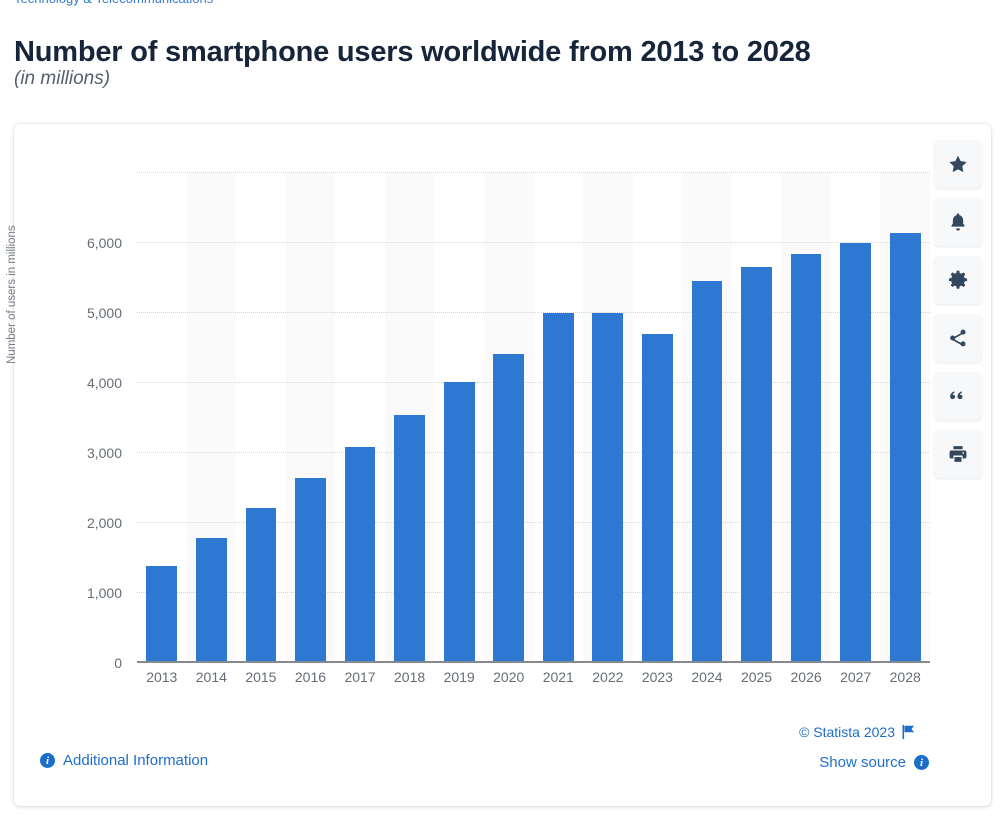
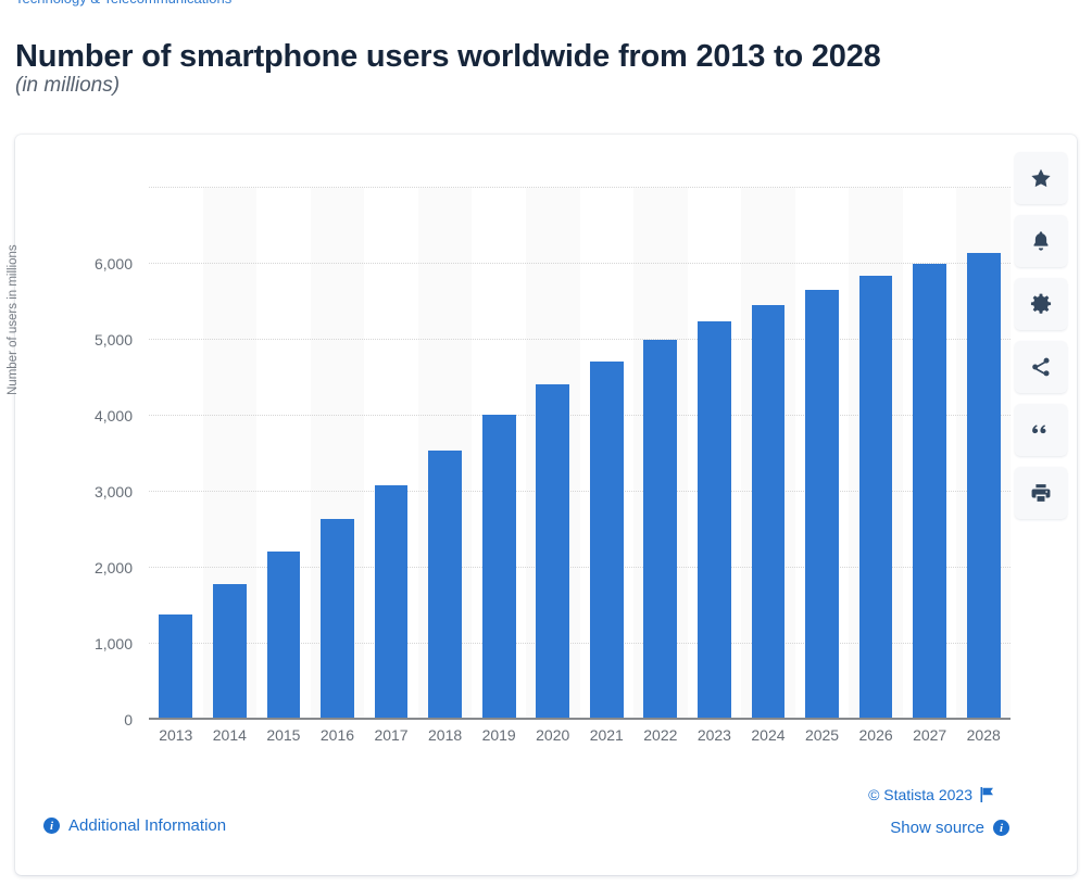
2021: 5000 -> 4700
2023: 4700 -> 5200
